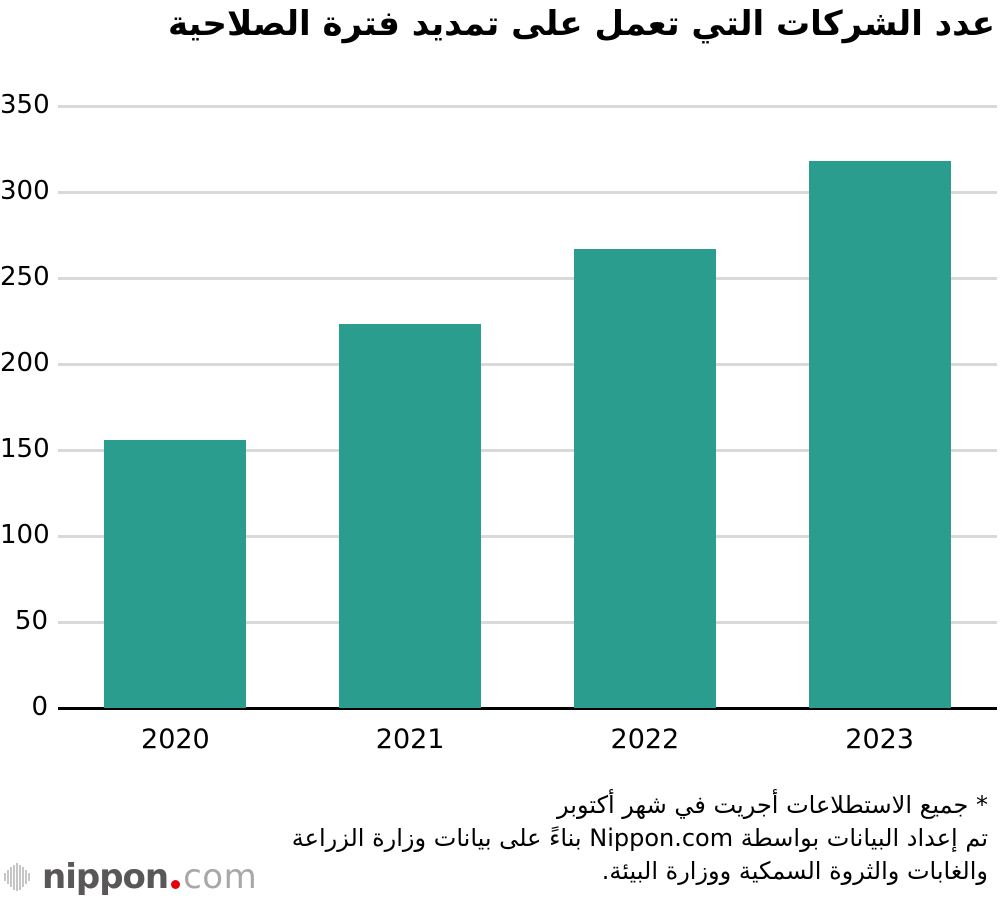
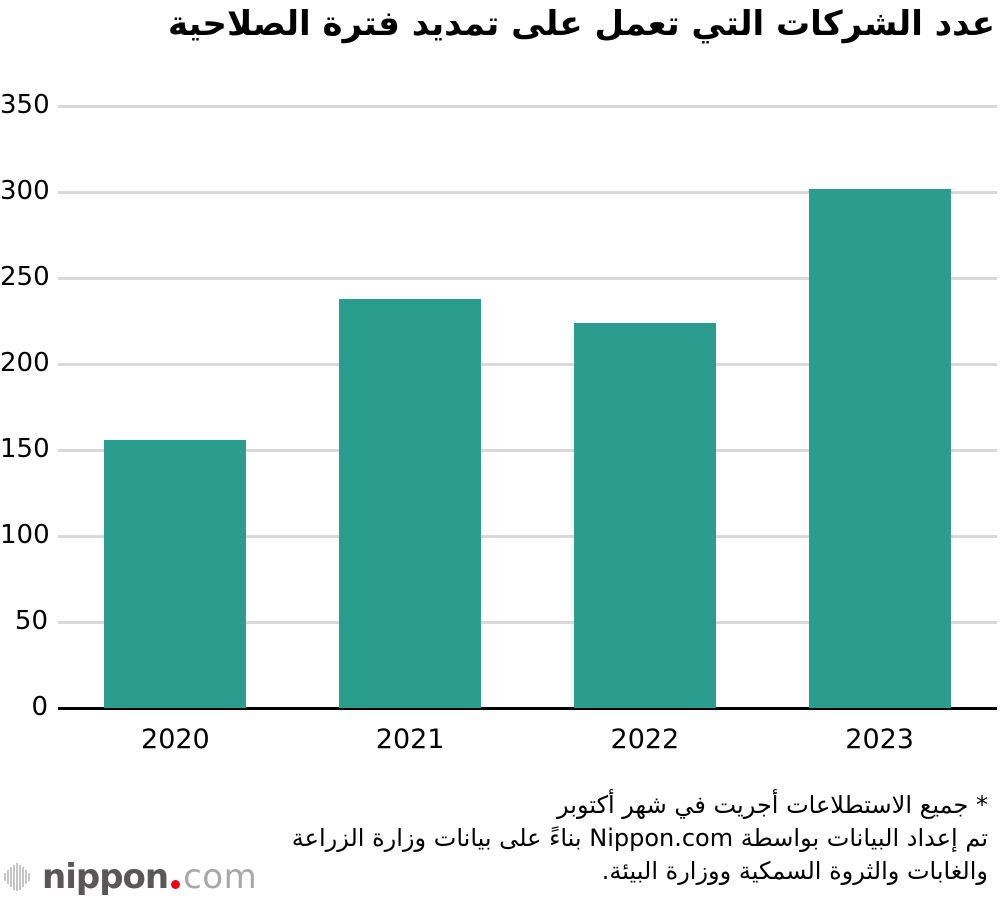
2021: 223 -> 238
2022: 267 -> 224
2023: 318 -> 302
